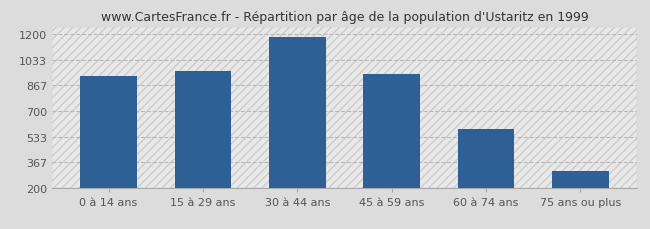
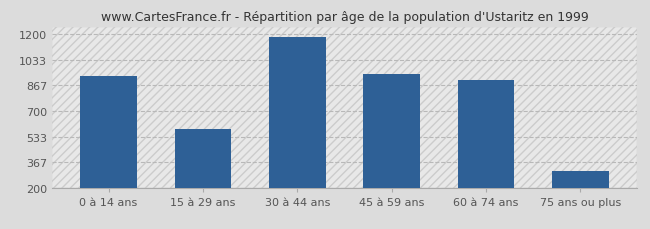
15 à 29 ans: 960 -> 580
60 à 74 ans: 580 -> 900
